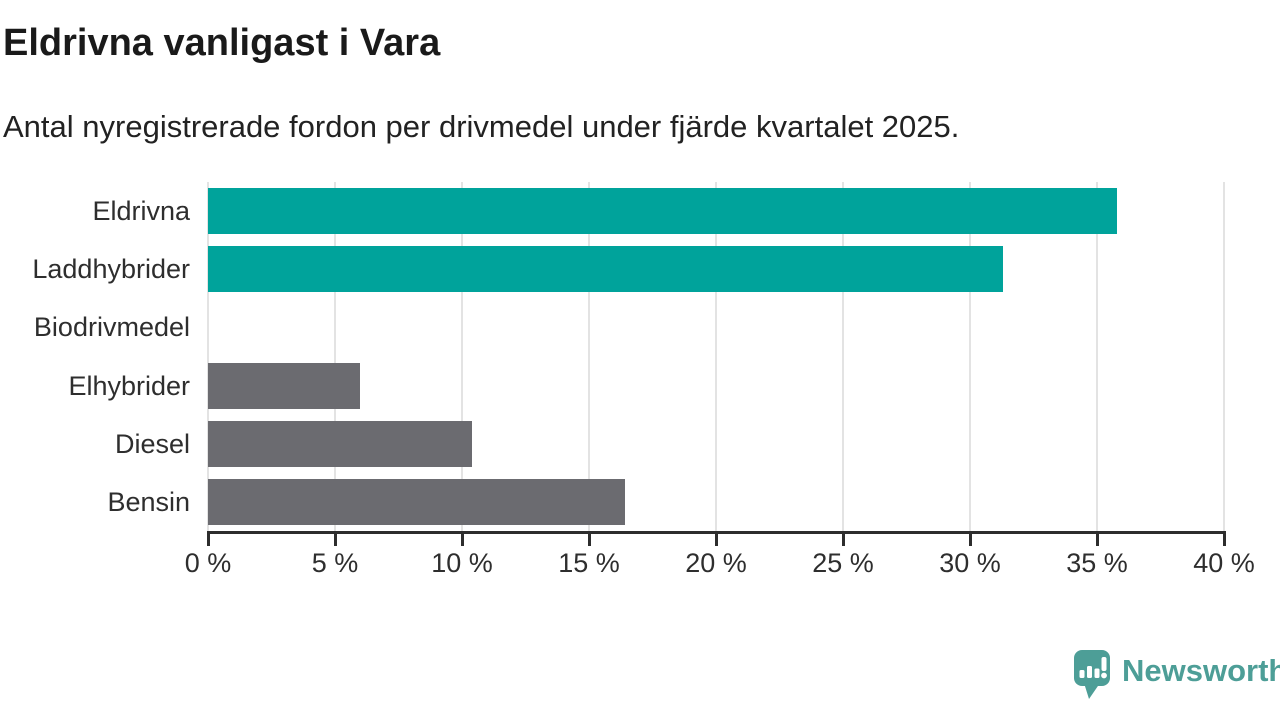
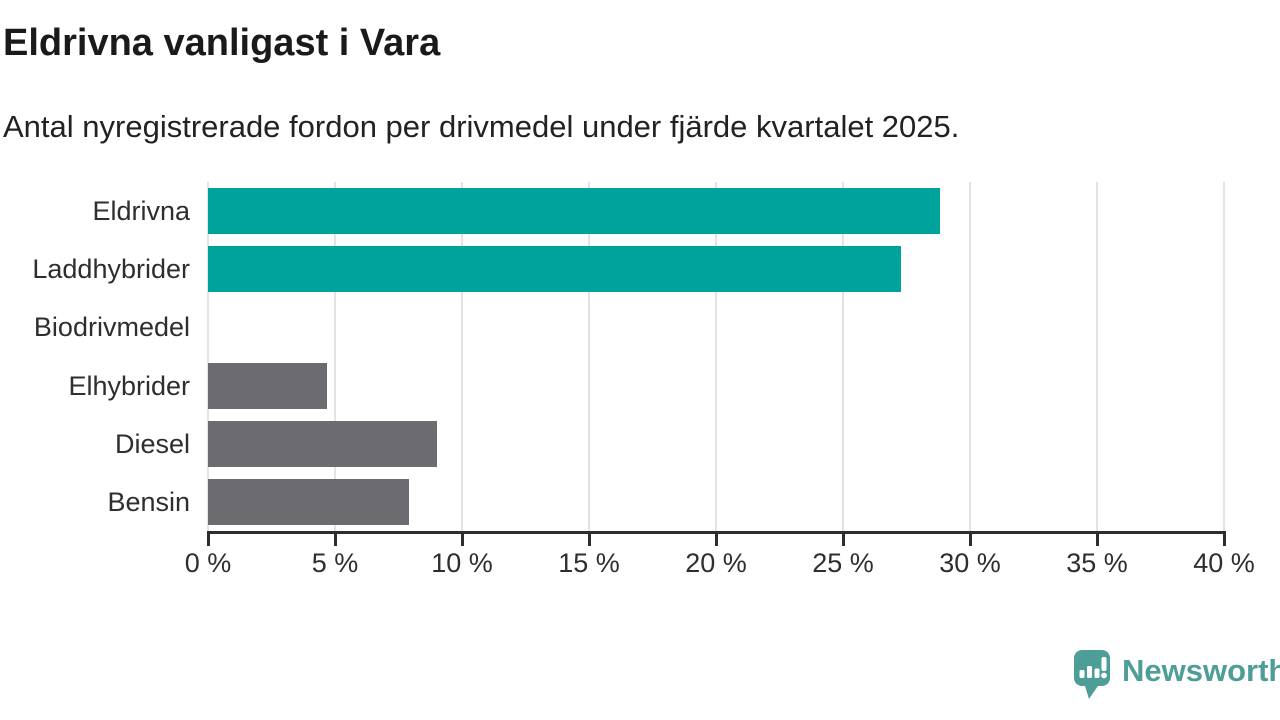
Eldrivna: 35.8% -> 28.8%
Laddhybrider: 31.3% -> 27.3%
Elhybrider: 6.0% -> 4.7%
Diesel: 10.4% -> 9.0%
Bensin: 16.4% -> 7.9%
